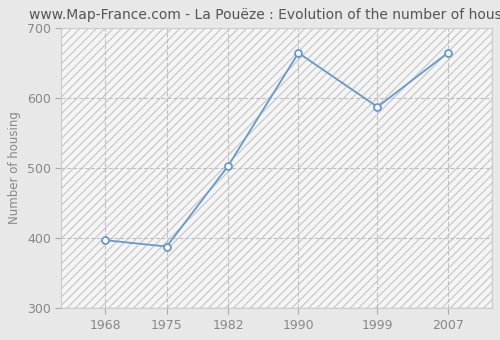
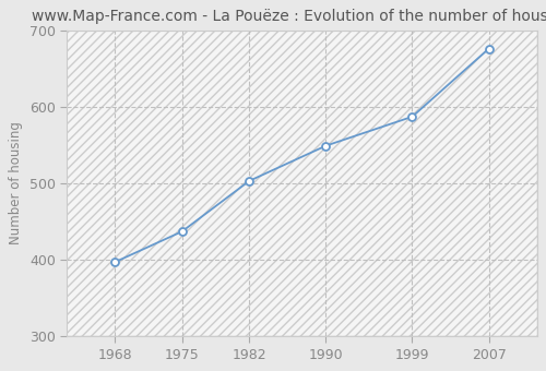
1975: 388 -> 437
1990: 664 -> 549
2007: 664 -> 676
